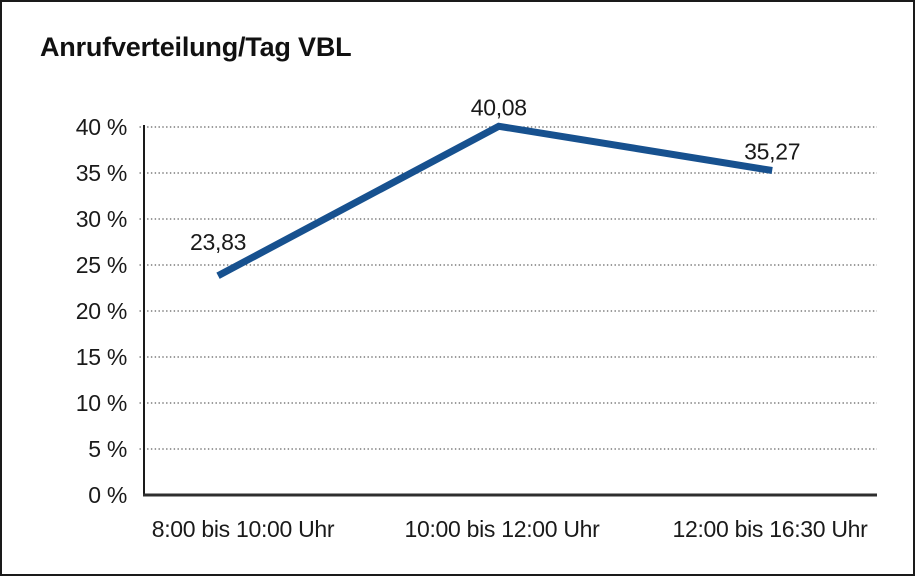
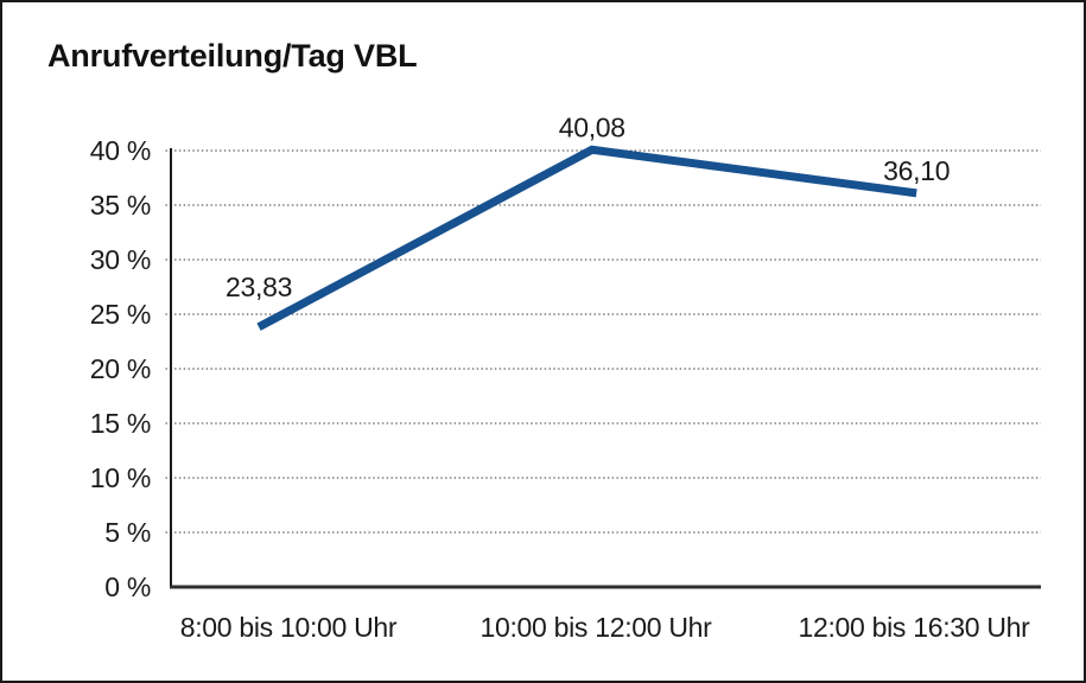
12:00 bis 16:30 Uhr: 35,27 -> 36,10
